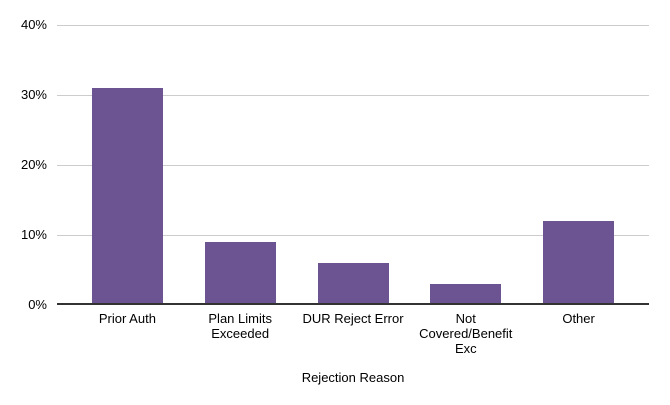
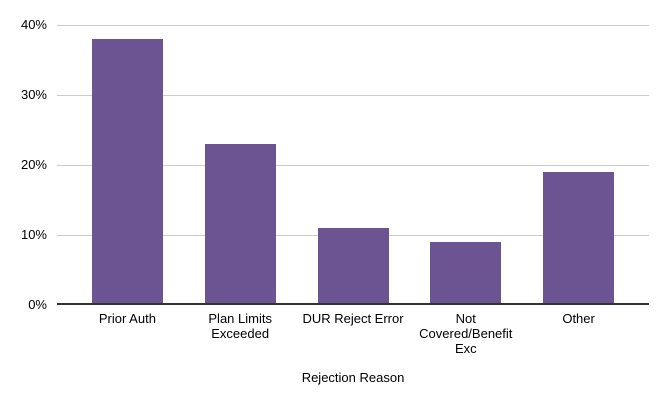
Prior Auth: 31% -> 38%
Plan Limits Exceeded: 9% -> 23%
DUR Reject Error: 6% -> 11%
Not Covered/Benefit Exc: 3% -> 9%
Other: 12% -> 19%
